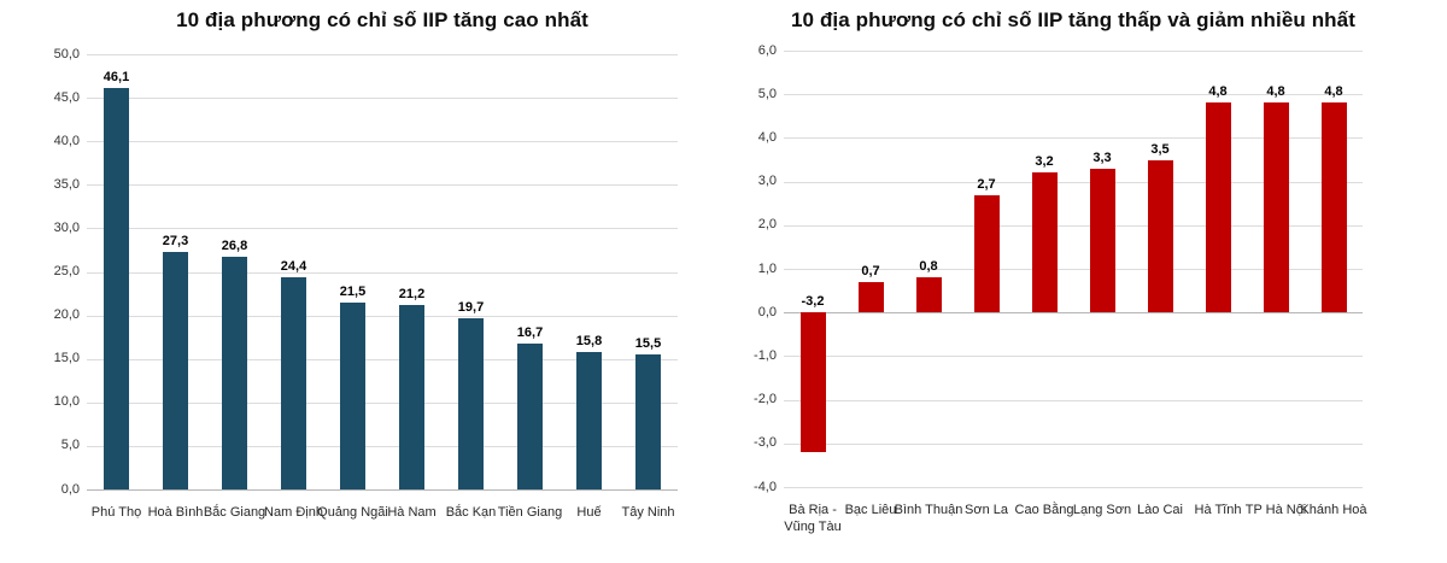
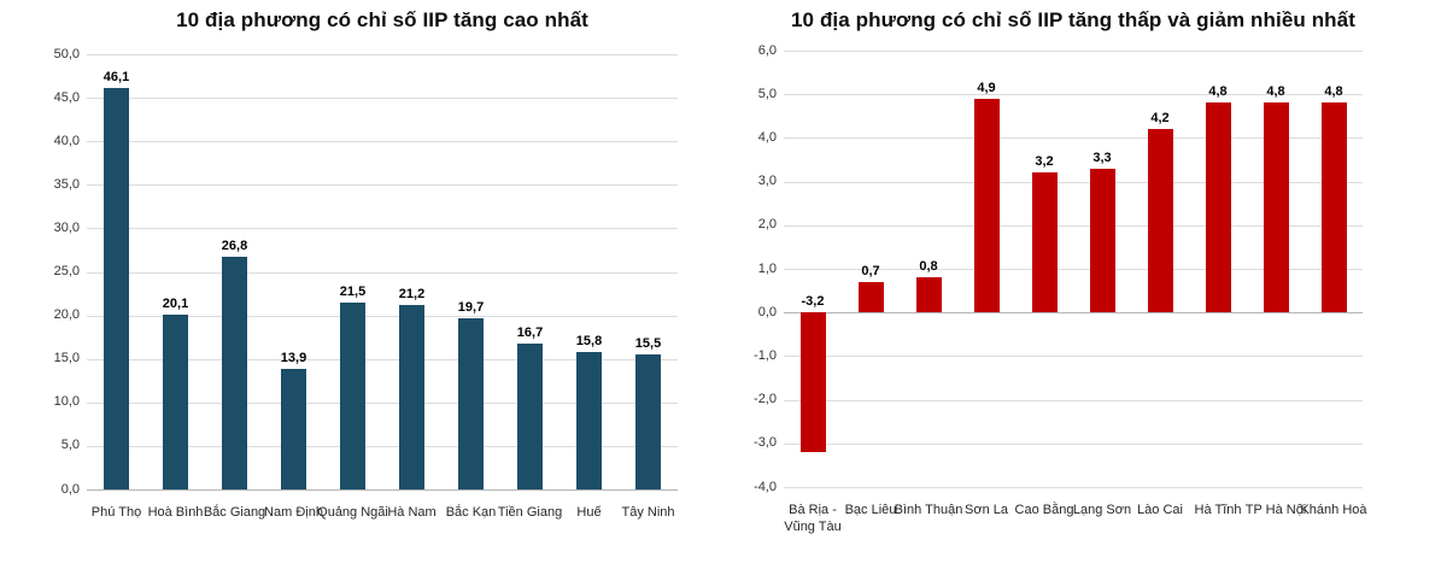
10 địa phương có chỉ số IIP tăng cao nhất/Hoà Bình: 27,3 -> 20,1
10 địa phương có chỉ số IIP tăng cao nhất/Nam Định: 24,4 -> 13,9
10 địa phương có chỉ số IIP tăng thấp và giảm nhiều nhất/Sơn La: 2,7 -> 4,9
10 địa phương có chỉ số IIP tăng thấp và giảm nhiều nhất/Lào Cai: 3,5 -> 4,2
